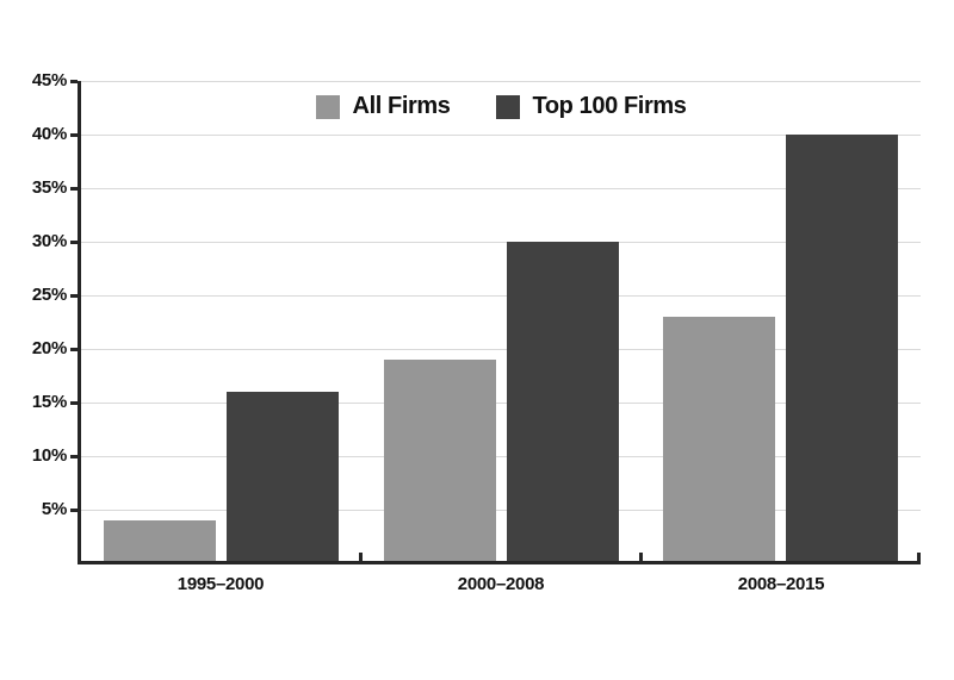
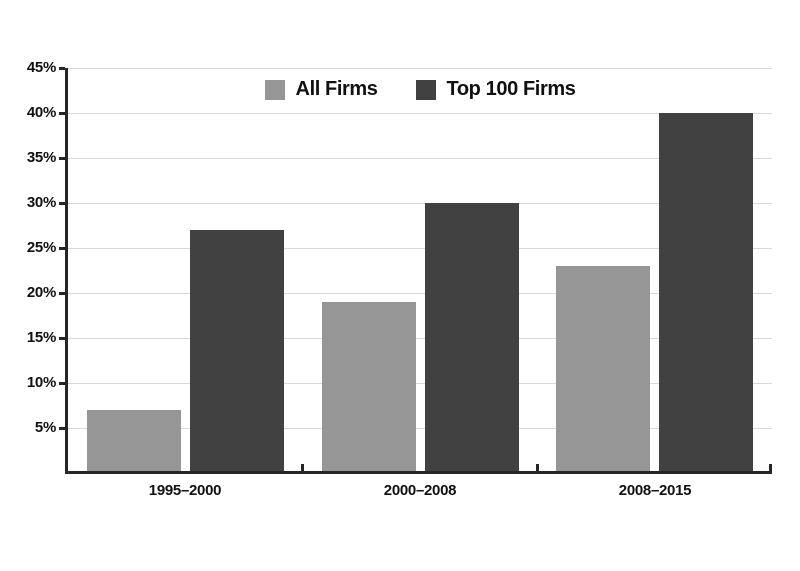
All Firms/1995–2000: 4% -> 7%
Top 100 Firms/1995–2000: 16% -> 27%
